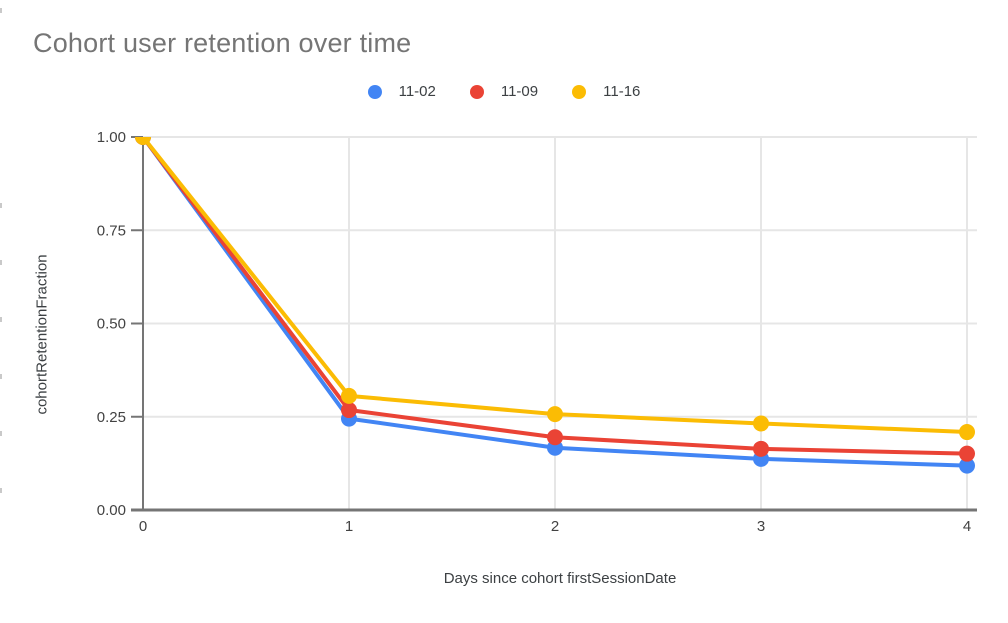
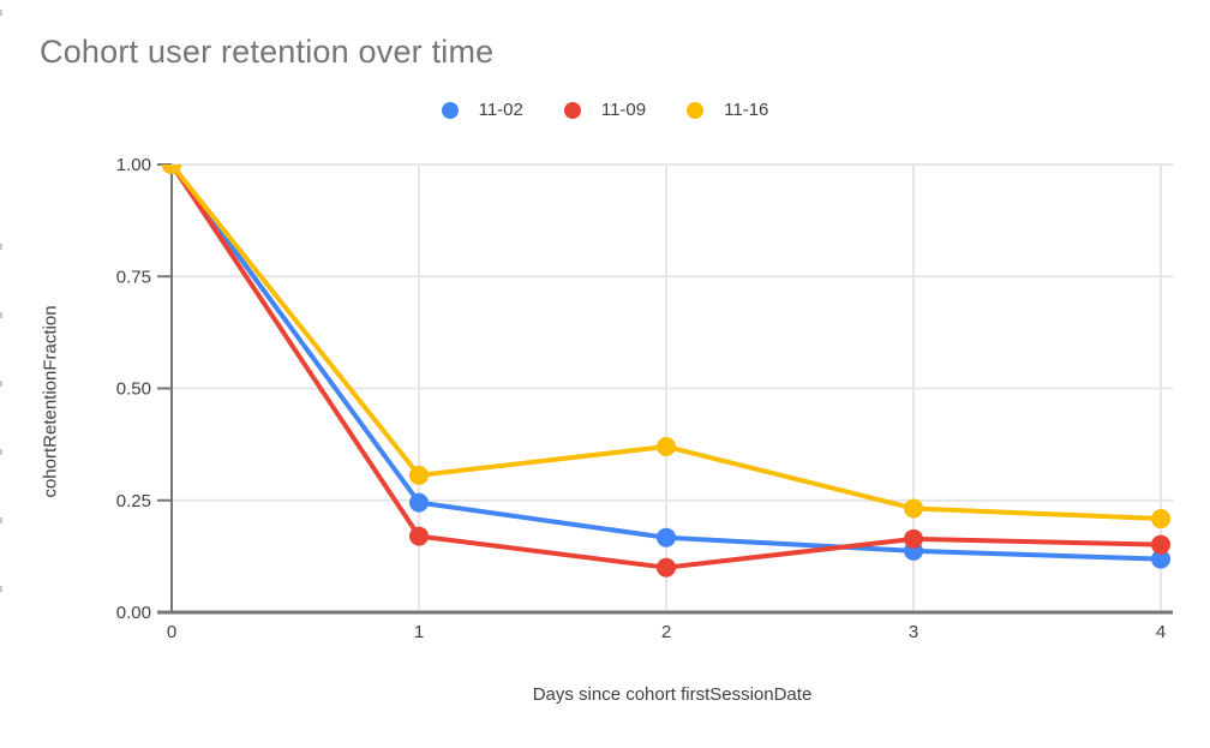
11-09/1: 0.27 -> 0.17
11-09/2: 0.20 -> 0.10
11-16/2: 0.26 -> 0.37
